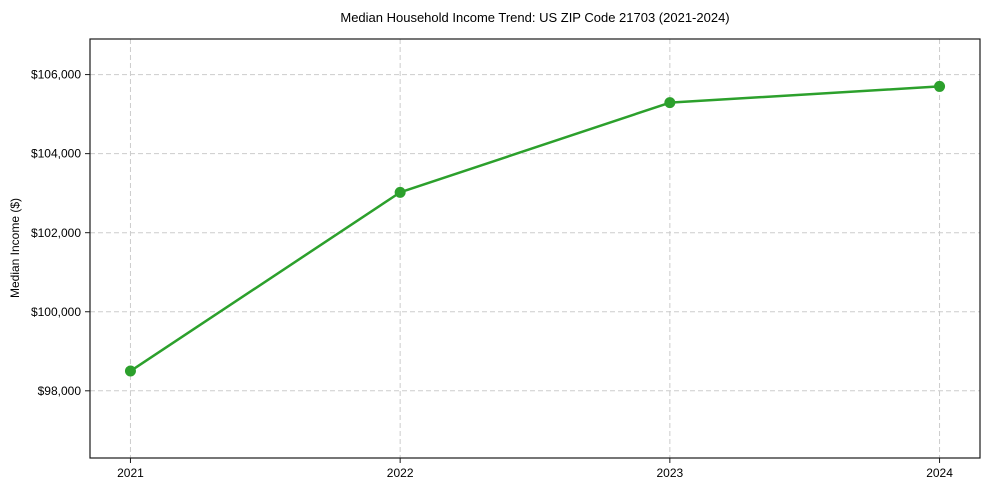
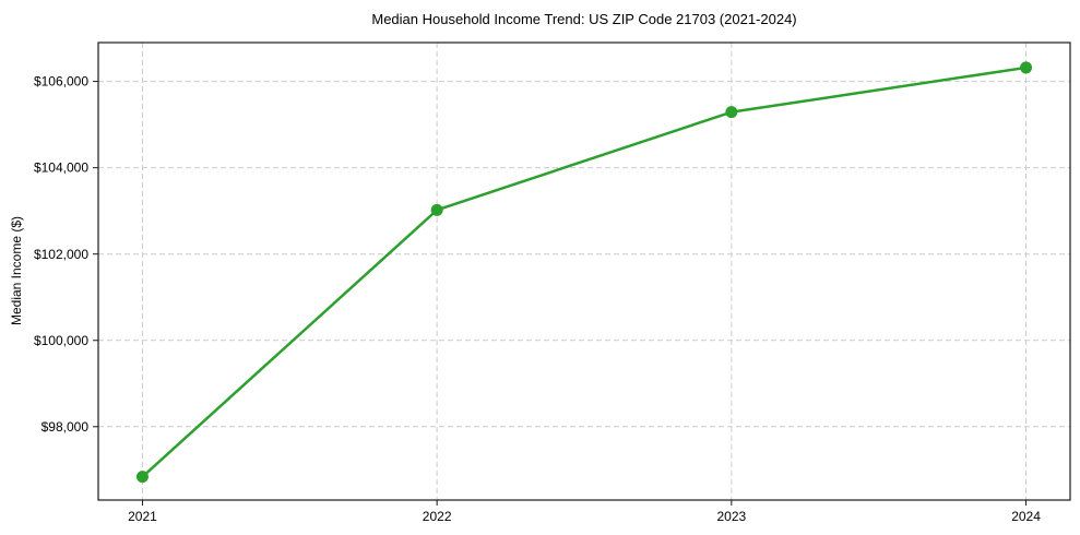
2021: $98500 -> $96800
2024: $105700 -> $106300
